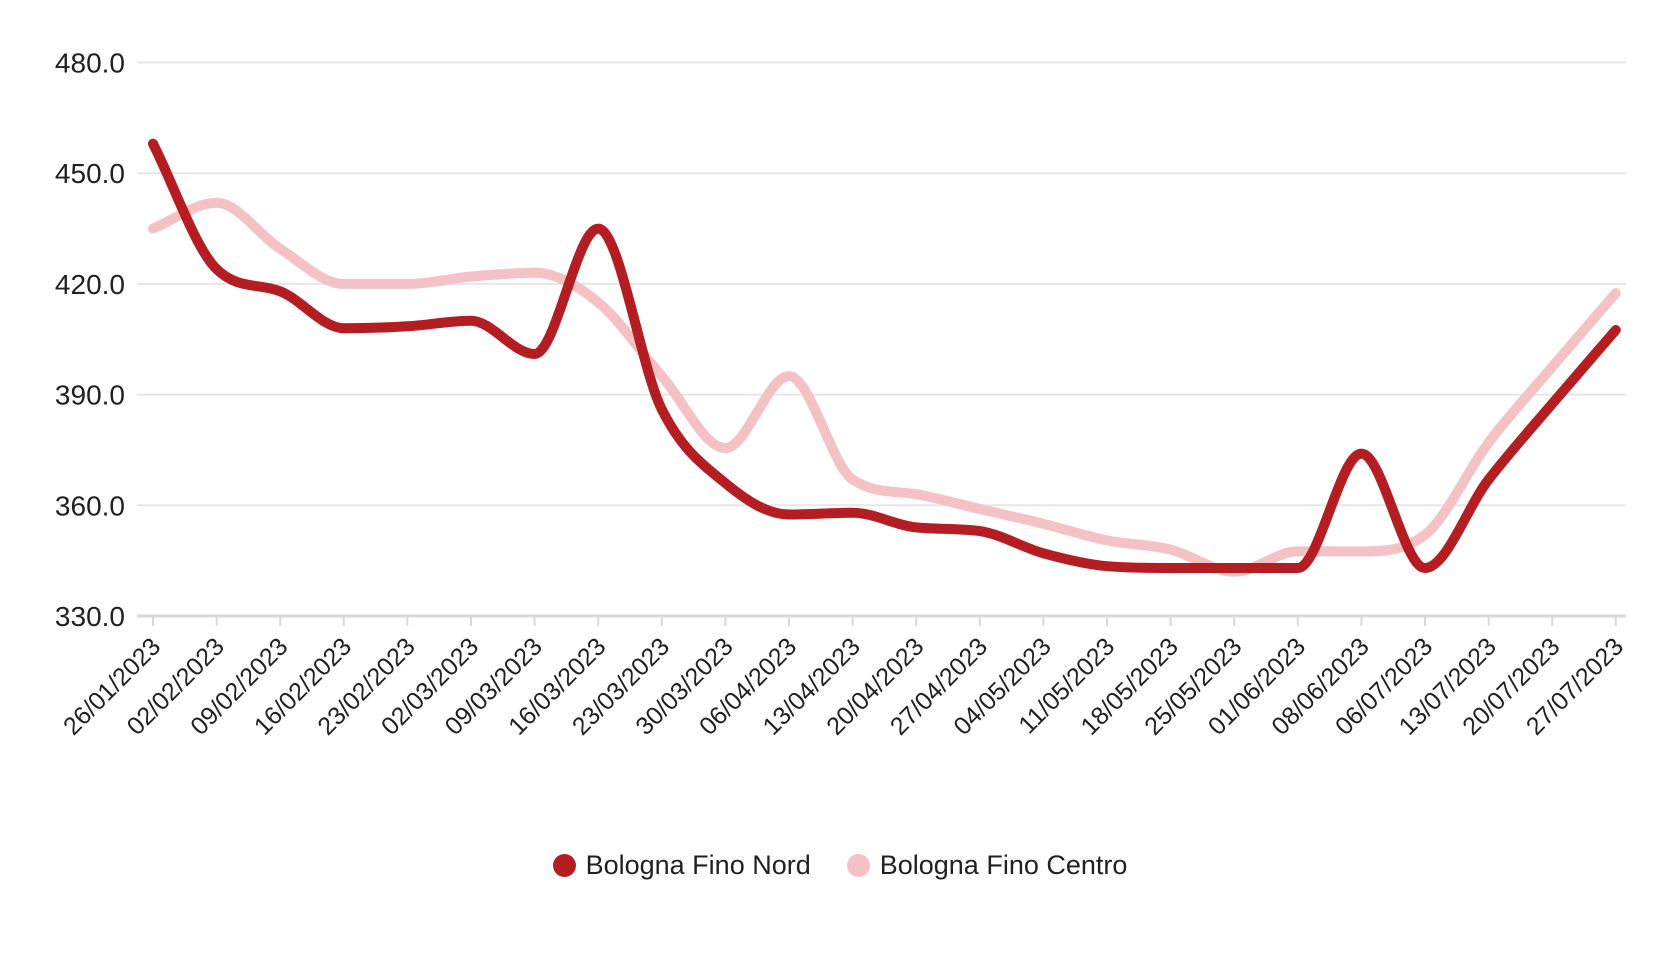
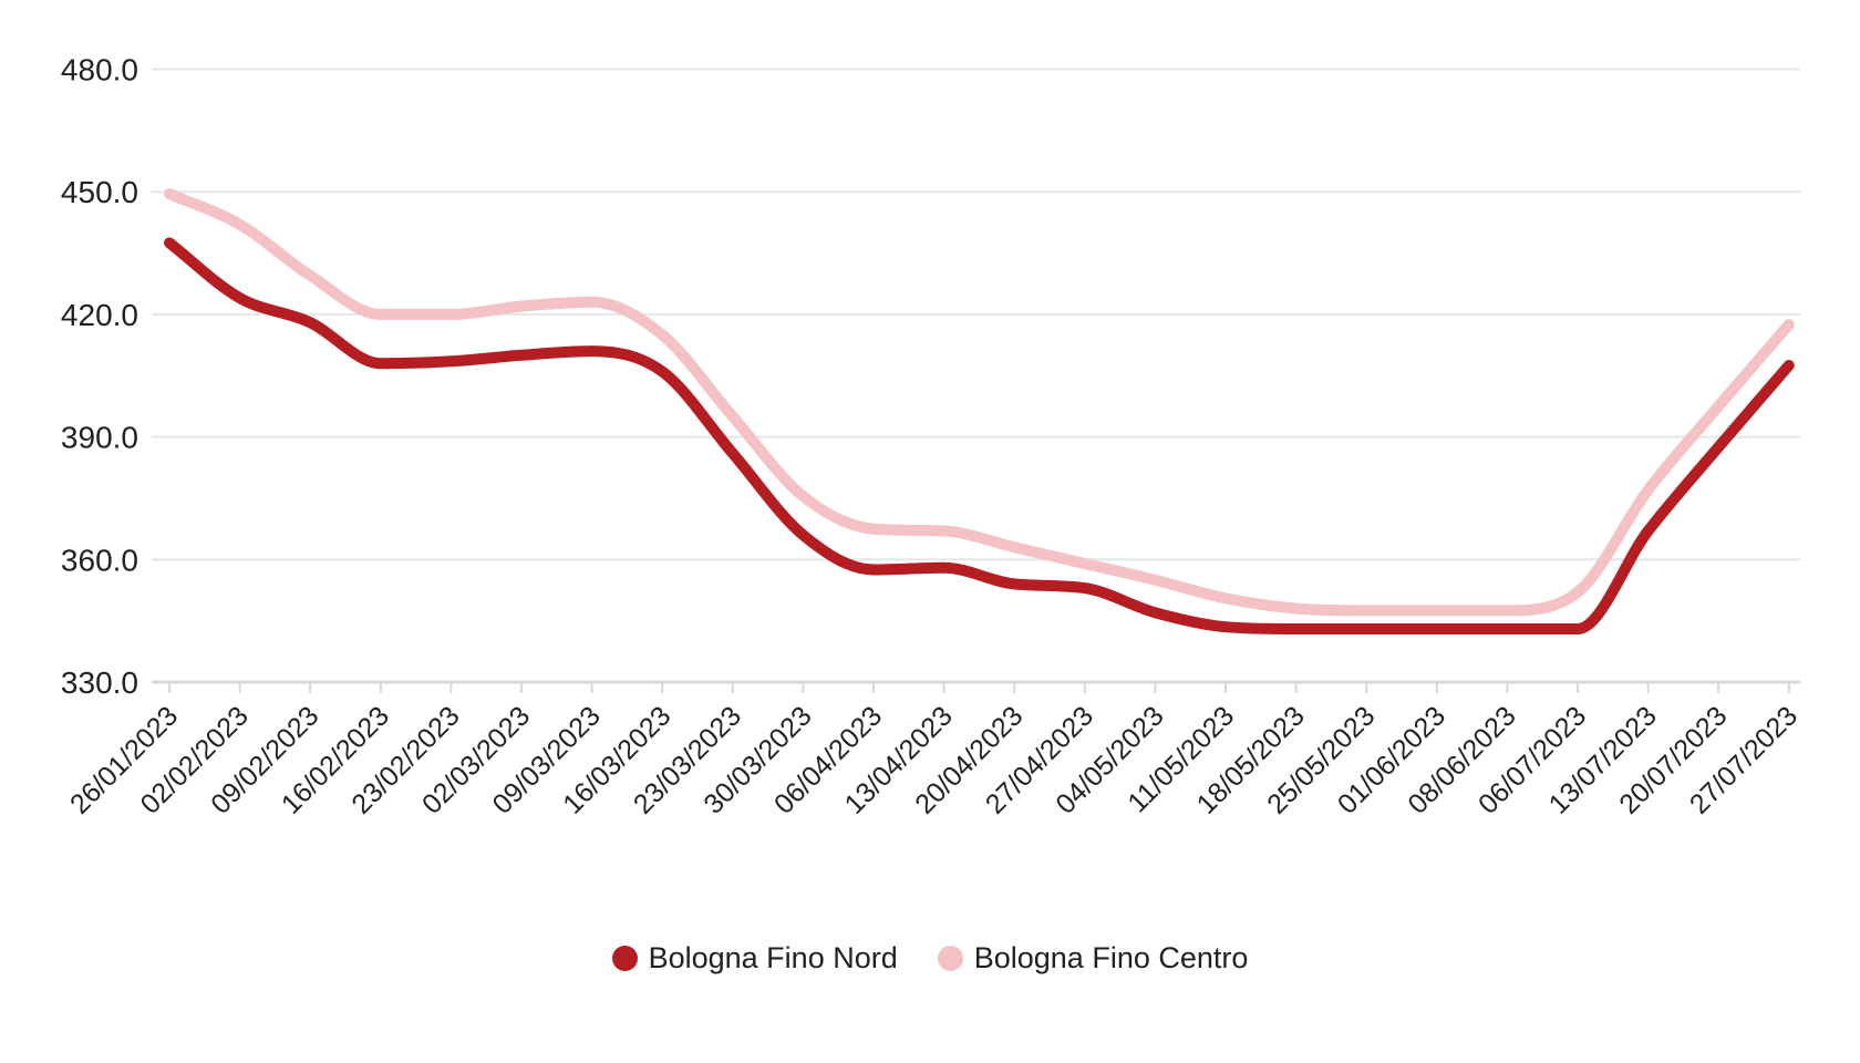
Bologna Fino Nord/26/01/2023: 458 -> 438
Bologna Fino Centro/26/01/2023: 435 -> 450
Bologna Fino Nord/09/03/2023: 401 -> 411
Bologna Fino Nord/16/03/2023: 435 -> 406
Bologna Fino Centro/06/04/2023: 395 -> 368
Bologna Fino Centro/25/05/2023: 342 -> 348
Bologna Fino Nord/08/06/2023: 374 -> 343
